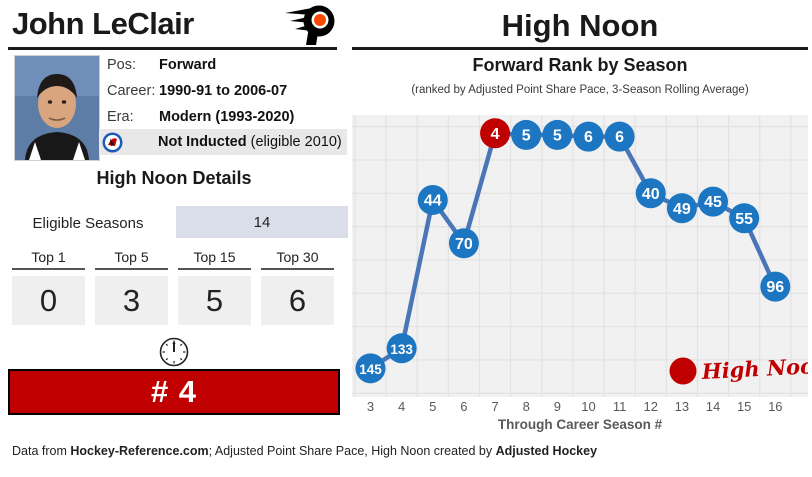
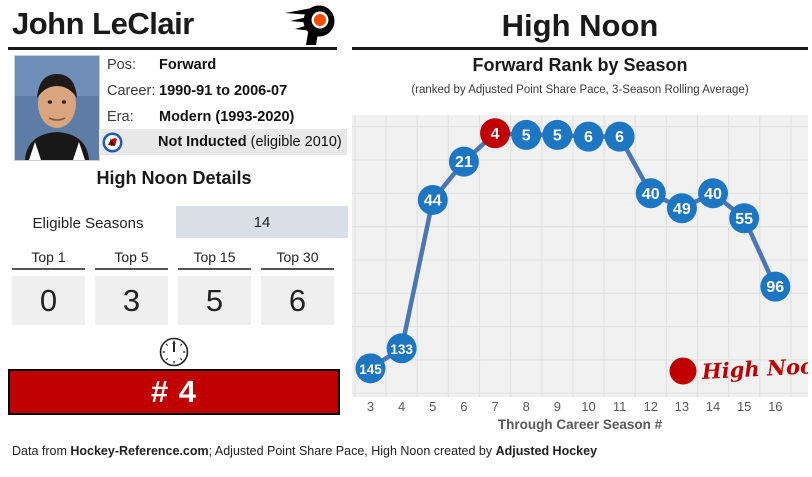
6: 70 -> 21
14: 45 -> 40
